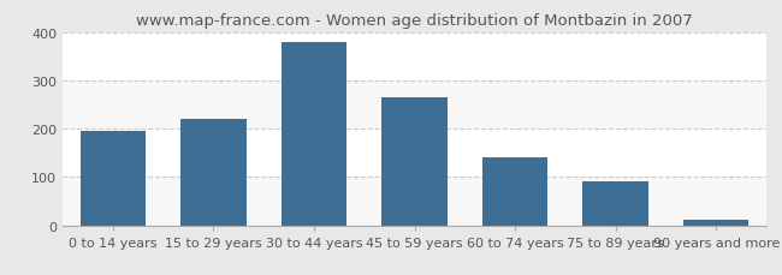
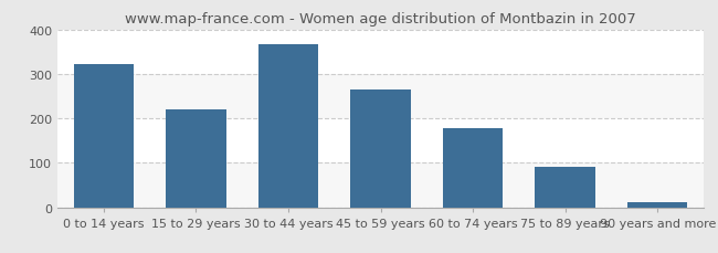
0 to 14 years: 195 -> 322
30 to 44 years: 380 -> 367
60 to 74 years: 140 -> 177
